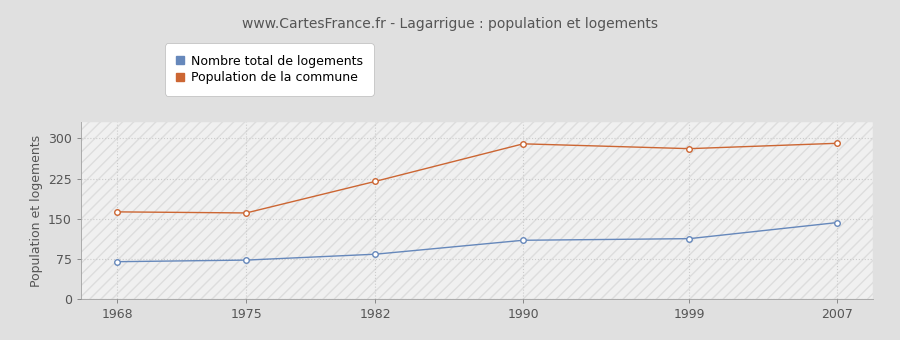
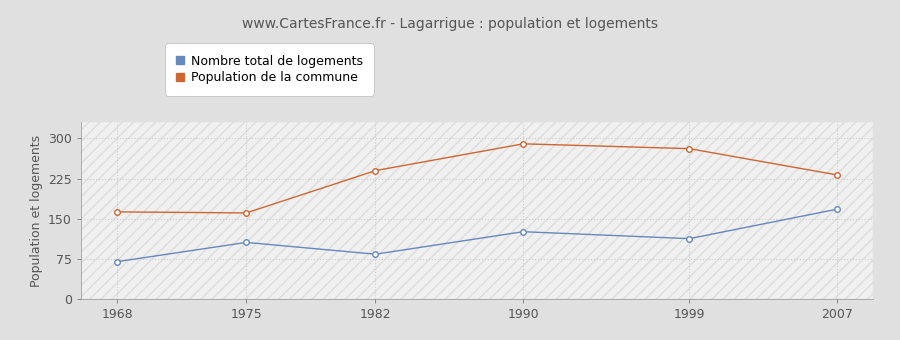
Nombre total de logements/1975: 73 -> 106
Population de la commune/1982: 220 -> 240
Nombre total de logements/1990: 110 -> 126
Nombre total de logements/2007: 143 -> 168
Population de la commune/2007: 291 -> 232
